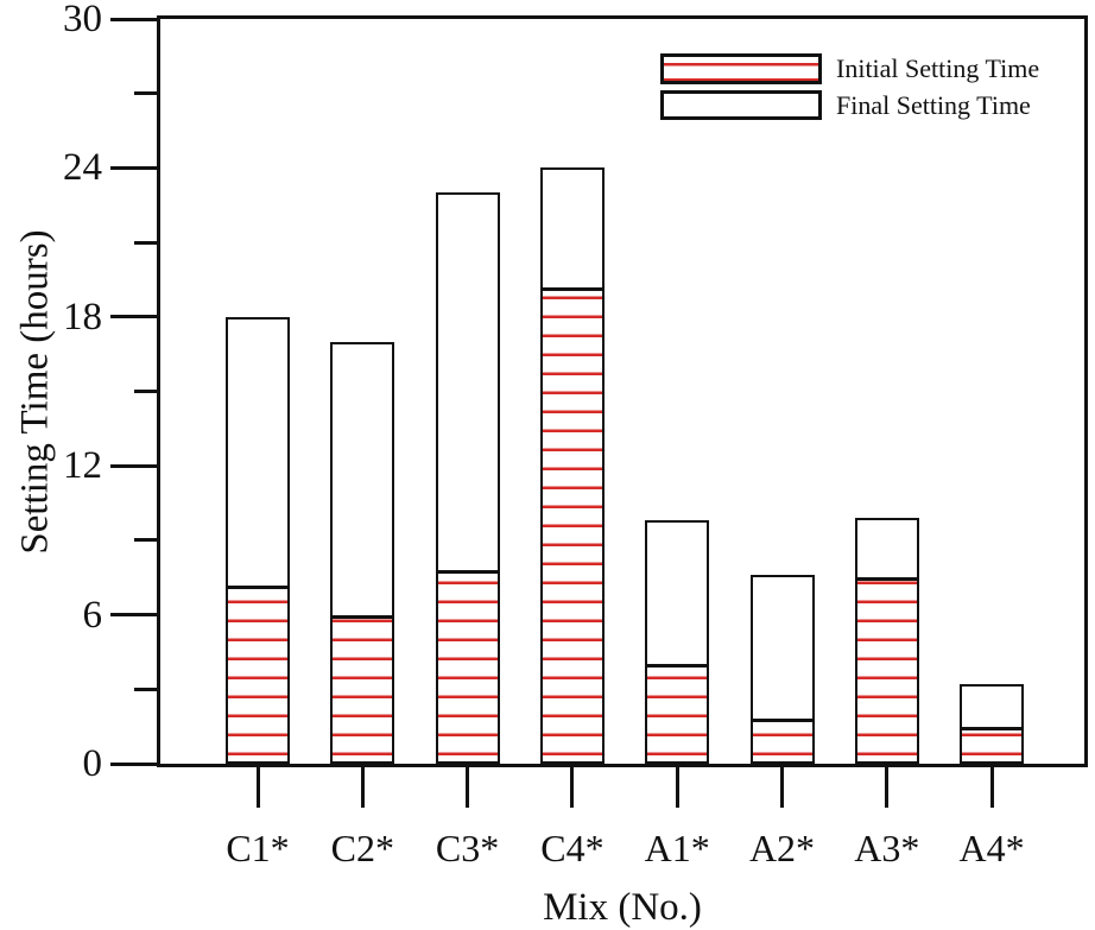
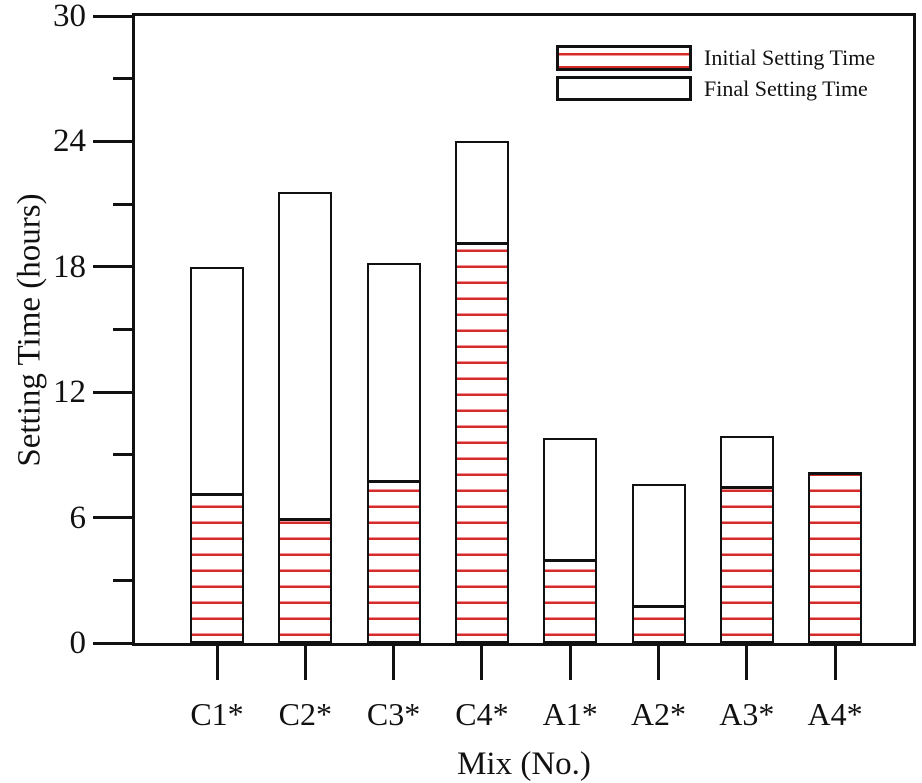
Final Setting Time/C2*: 17.0 -> 21.6
Final Setting Time/C3*: 23.0 -> 18.2
Initial Setting Time/A4*: 1.5 -> 8.2
